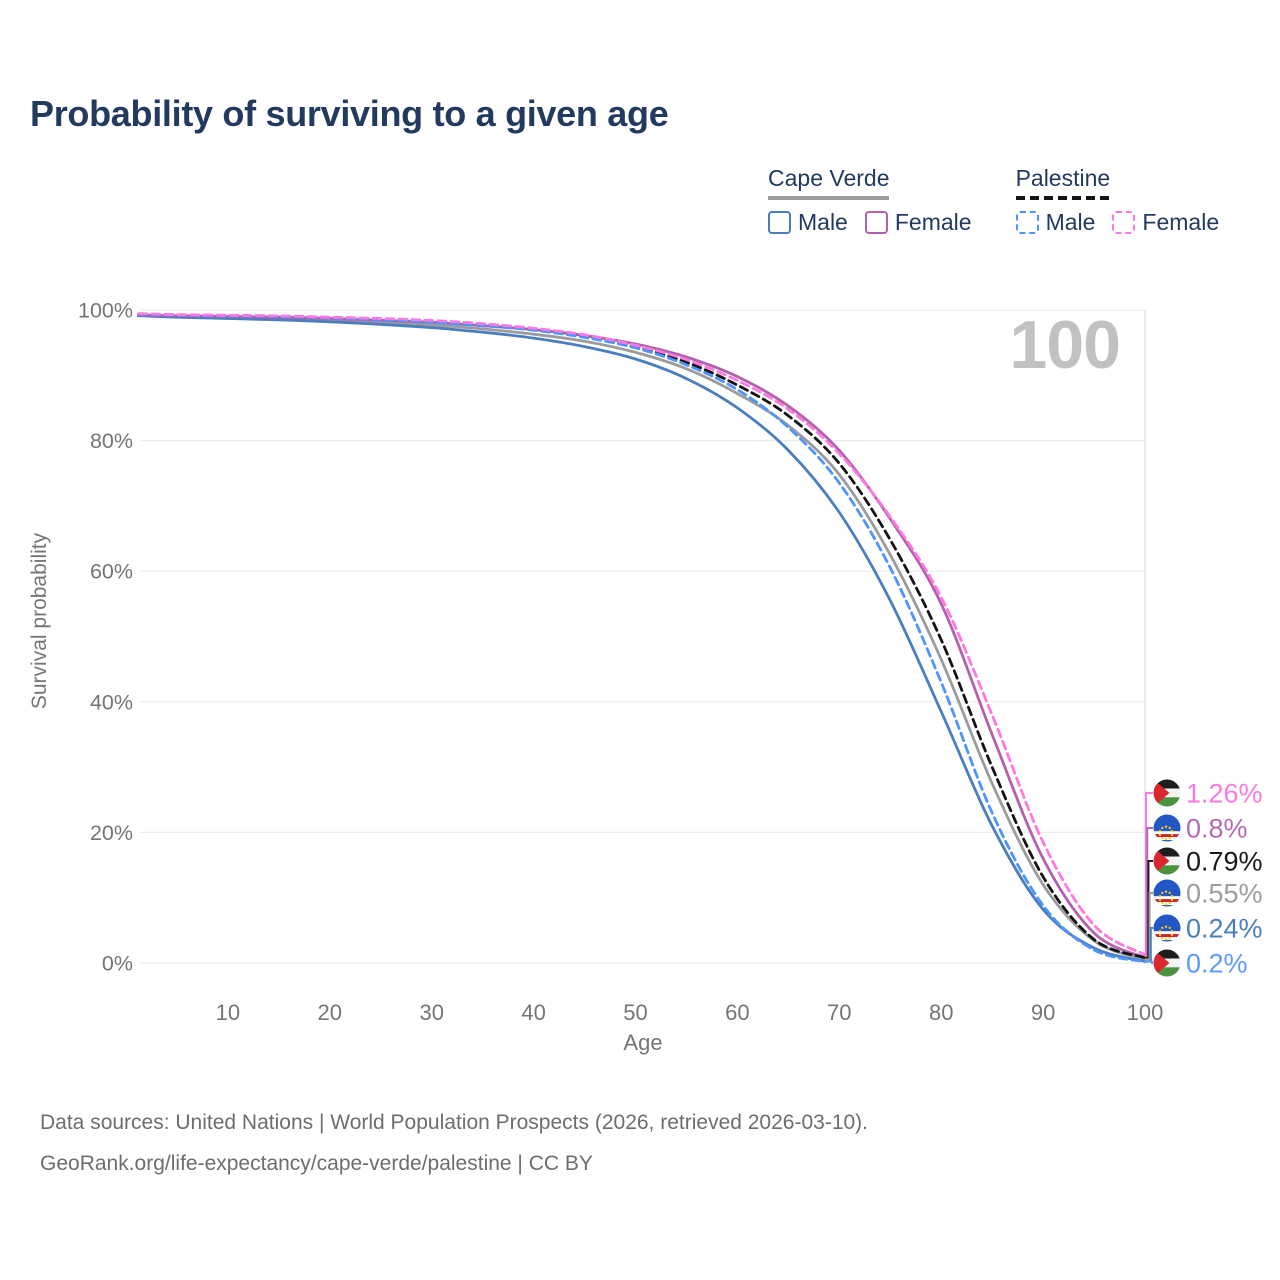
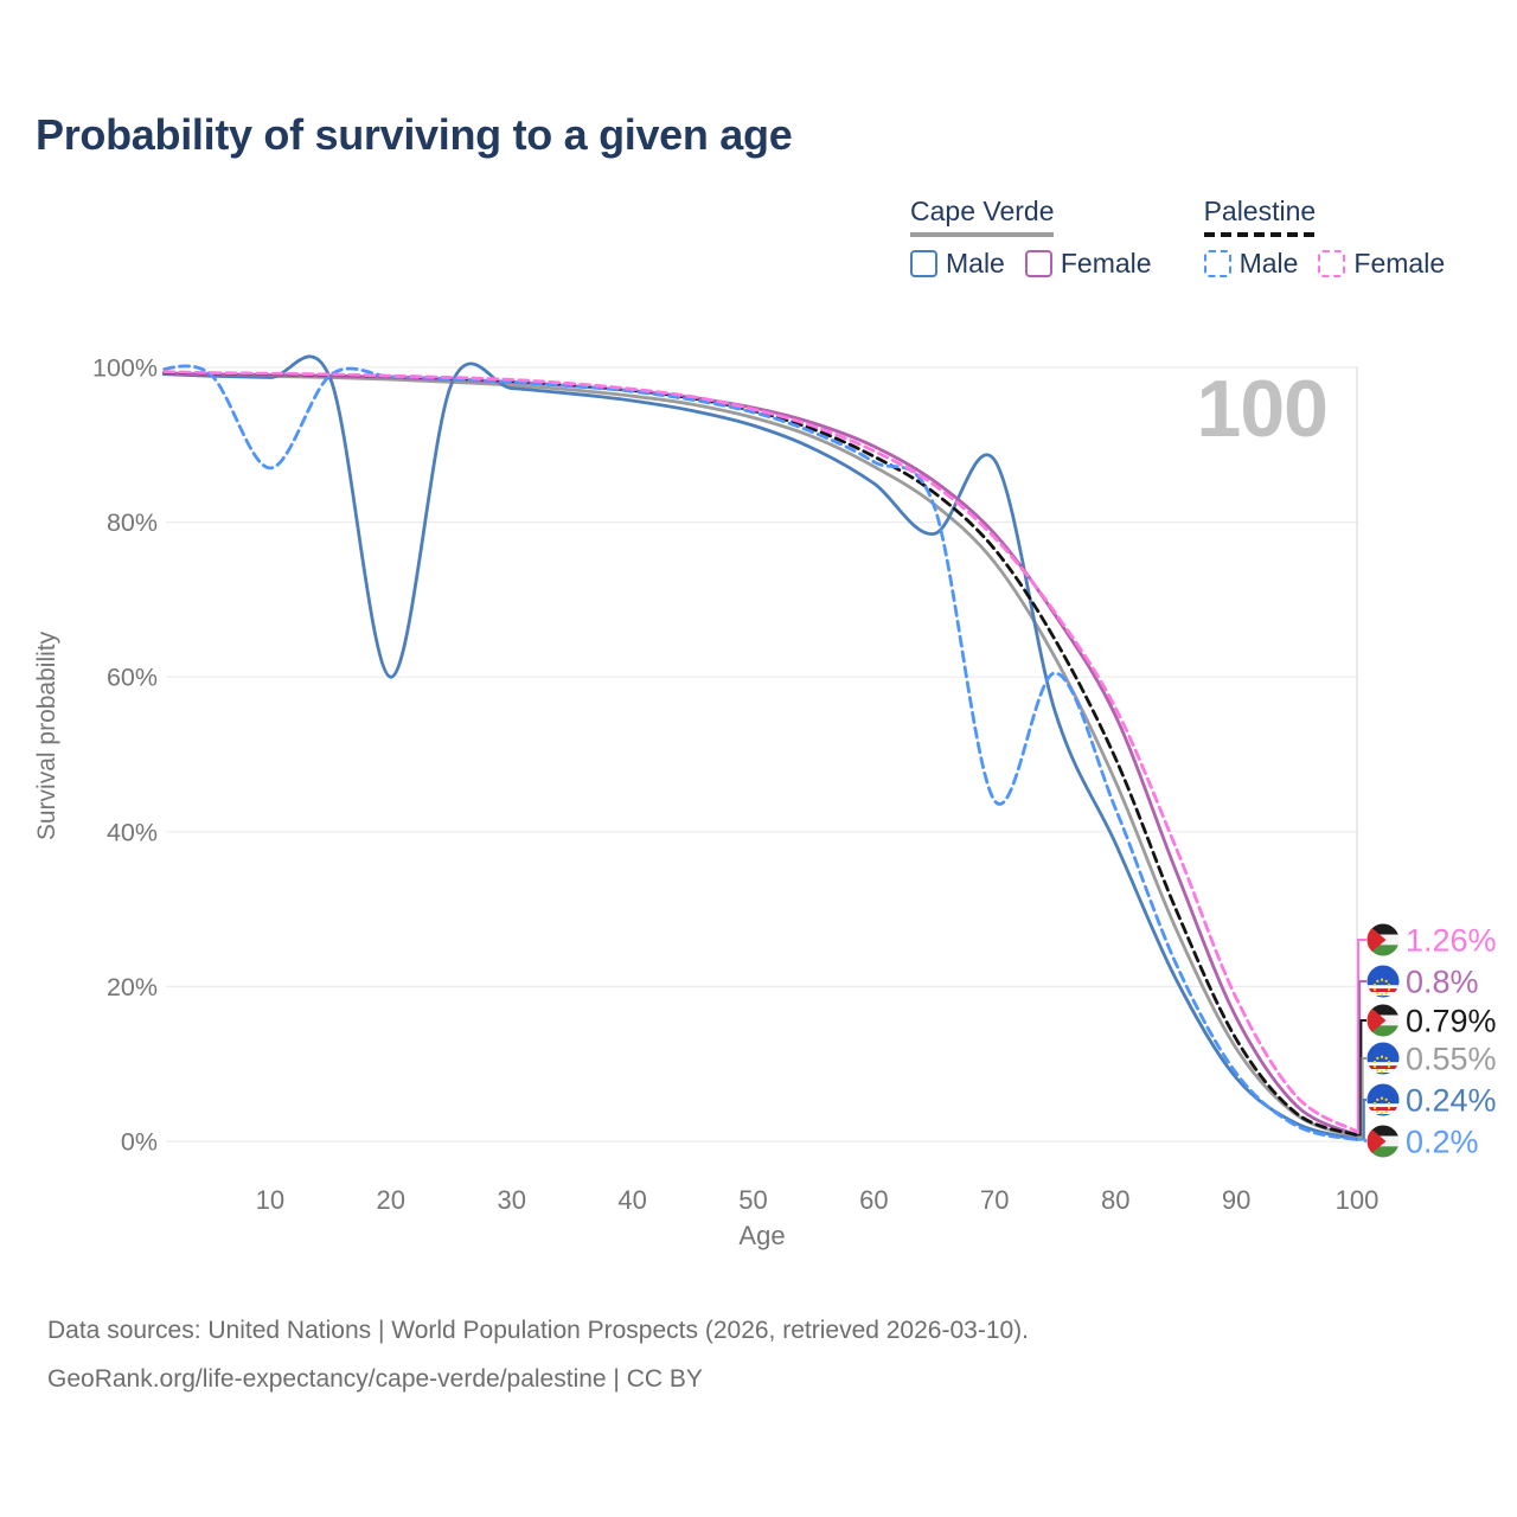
Palestine Male/10: 99% -> 87%
Cape Verde Male/20: 98% -> 60%
Cape Verde Male/70: 69% -> 88%
Palestine Male/70: 74% -> 44%
